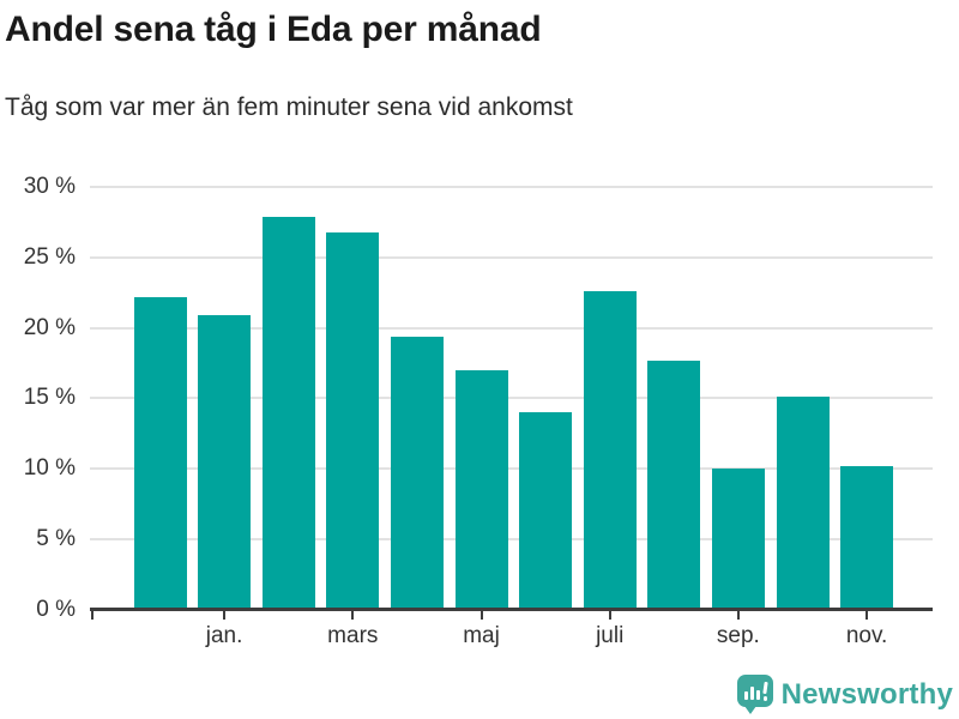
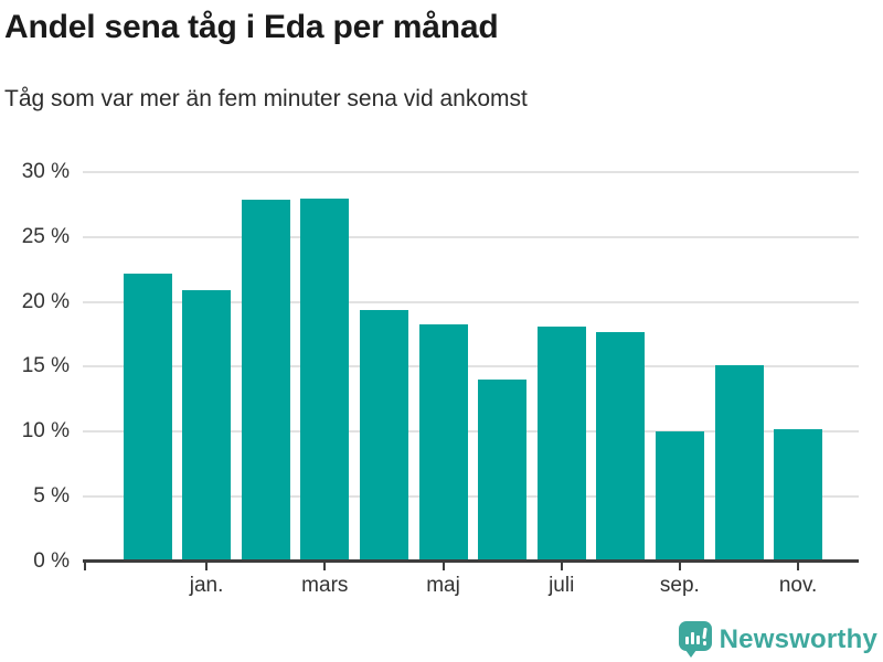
mars: 26.8% -> 28.0%
maj: 17.0% -> 18.3%
juli: 22.6% -> 18.1%
